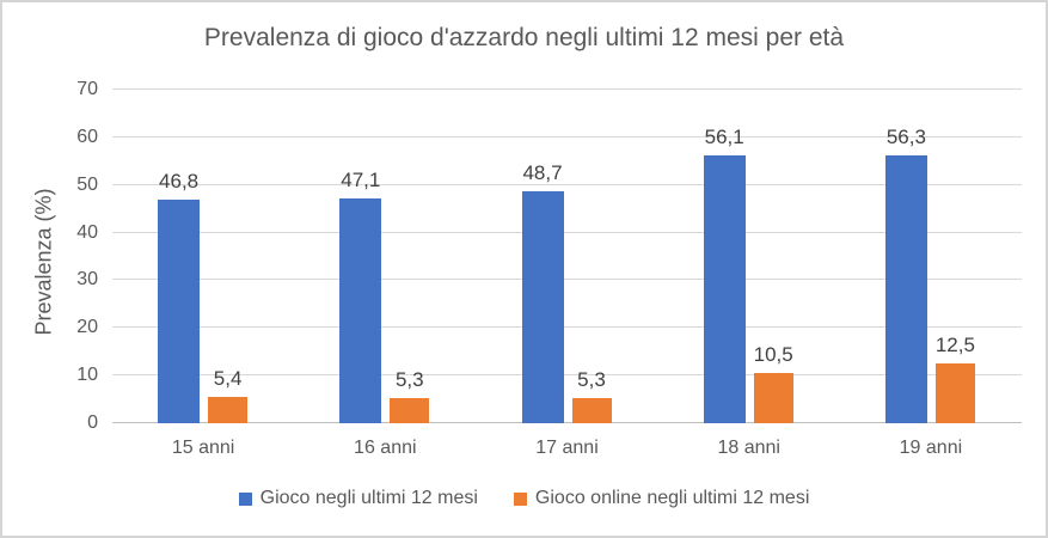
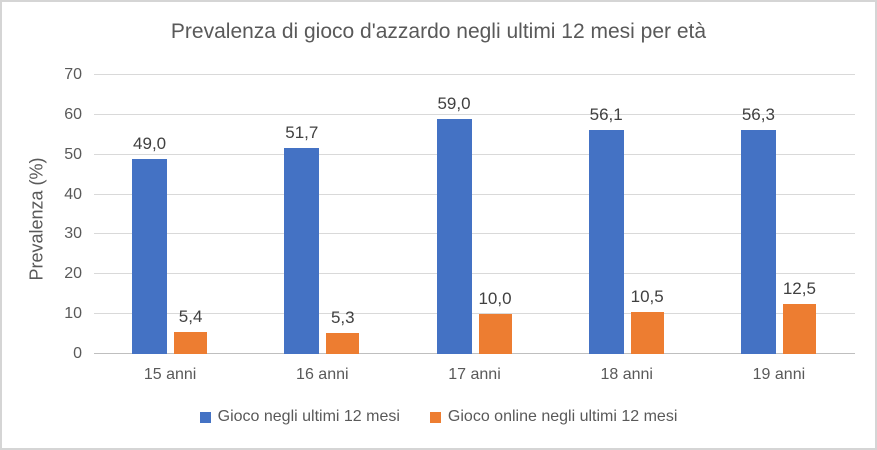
Gioco negli ultimi 12 mesi/15 anni: 46,8 -> 49,0
Gioco negli ultimi 12 mesi/16 anni: 47,1 -> 51,7
Gioco negli ultimi 12 mesi/17 anni: 48,7 -> 59,0
Gioco online negli ultimi 12 mesi/17 anni: 5,3 -> 10,0
